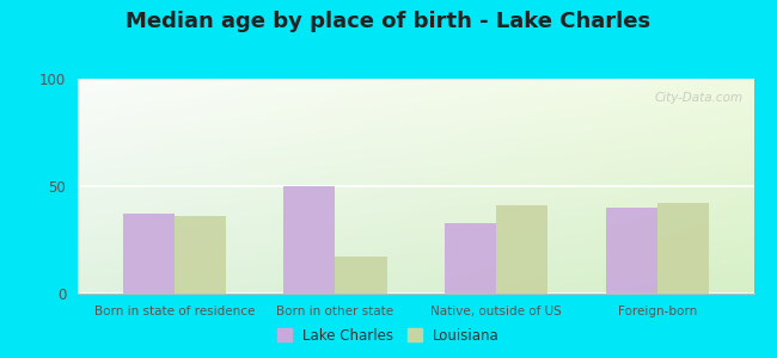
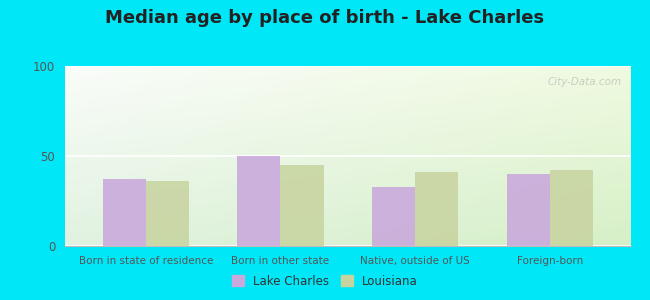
Louisiana/Born in other state: 17 -> 45
